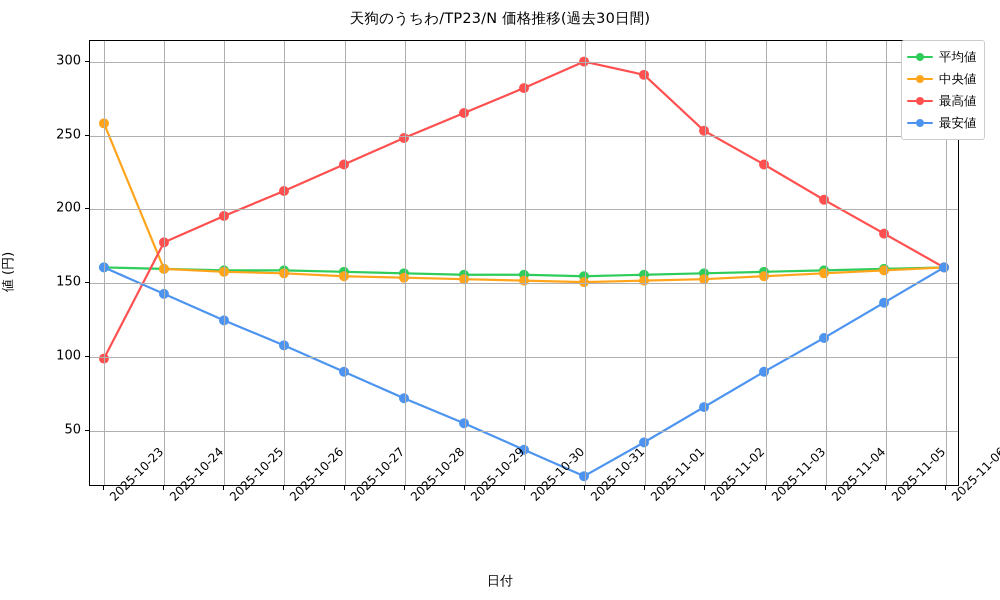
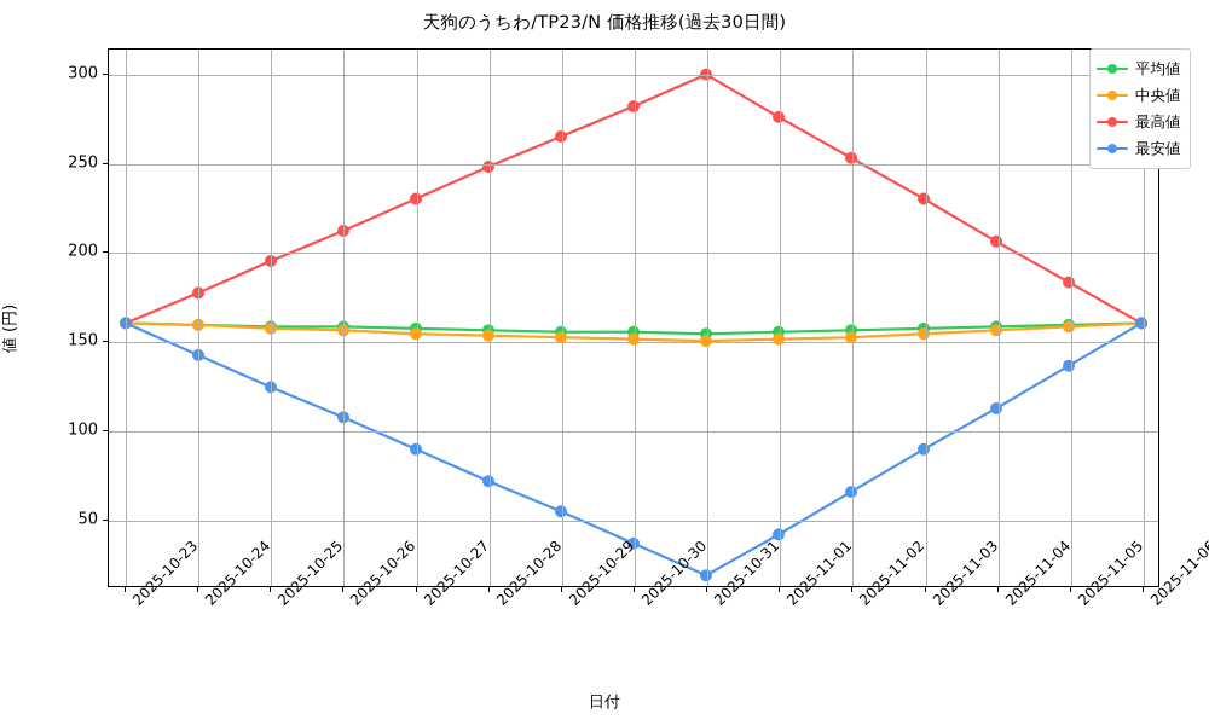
中央値/2025-10-23: 258 -> 160
最高値/2025-10-23: 98 -> 160
最高値/2025-11-01: 291 -> 276
